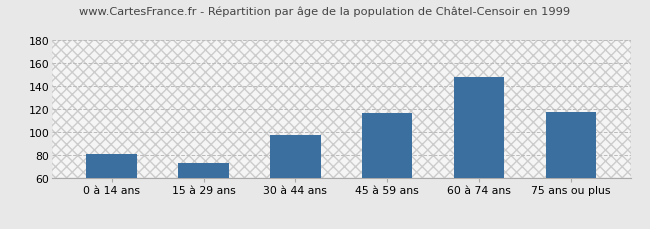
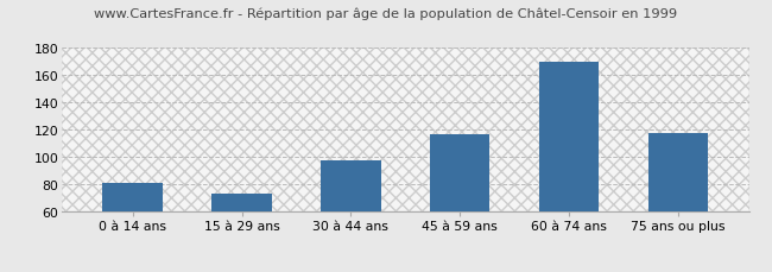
60 à 74 ans: 148 -> 170
